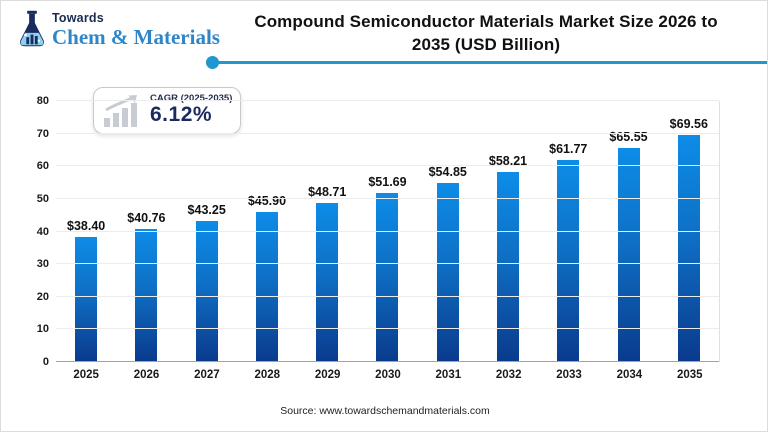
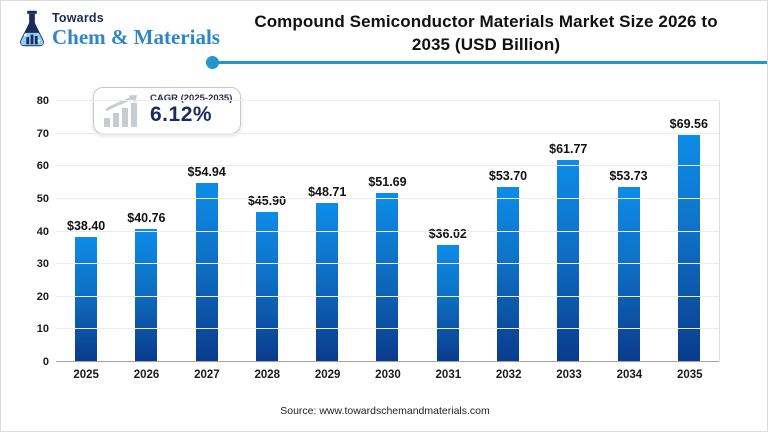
2027: $43.25 -> $54.94
2031: $54.85 -> $36.02
2032: $58.21 -> $53.70
2034: $65.55 -> $53.73
